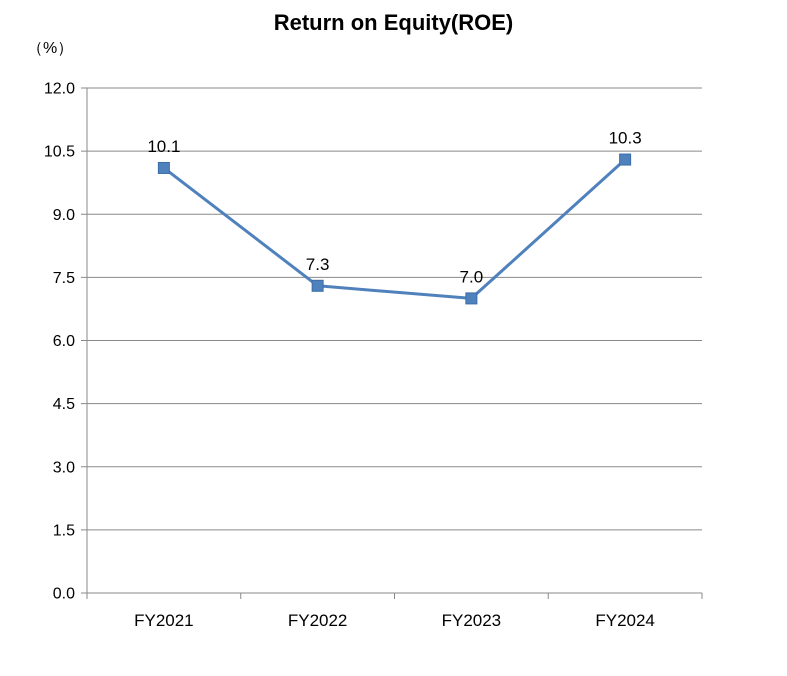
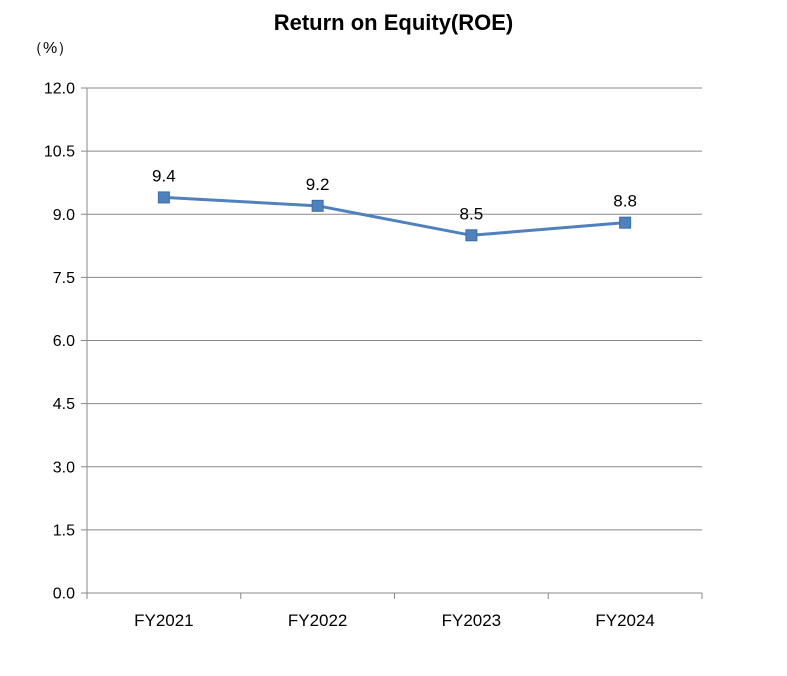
FY2021: 10.1 -> 9.4
FY2022: 7.3 -> 9.2
FY2023: 7.0 -> 8.5
FY2024: 10.3 -> 8.8
